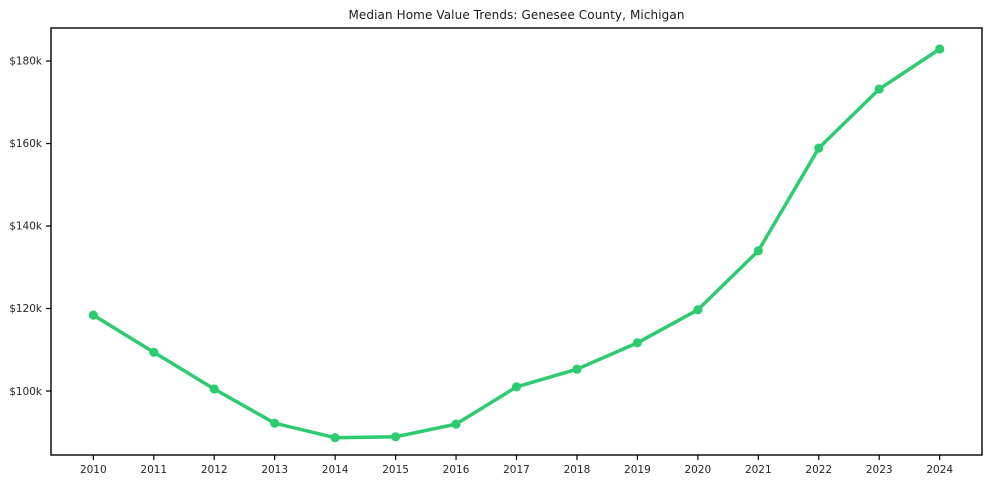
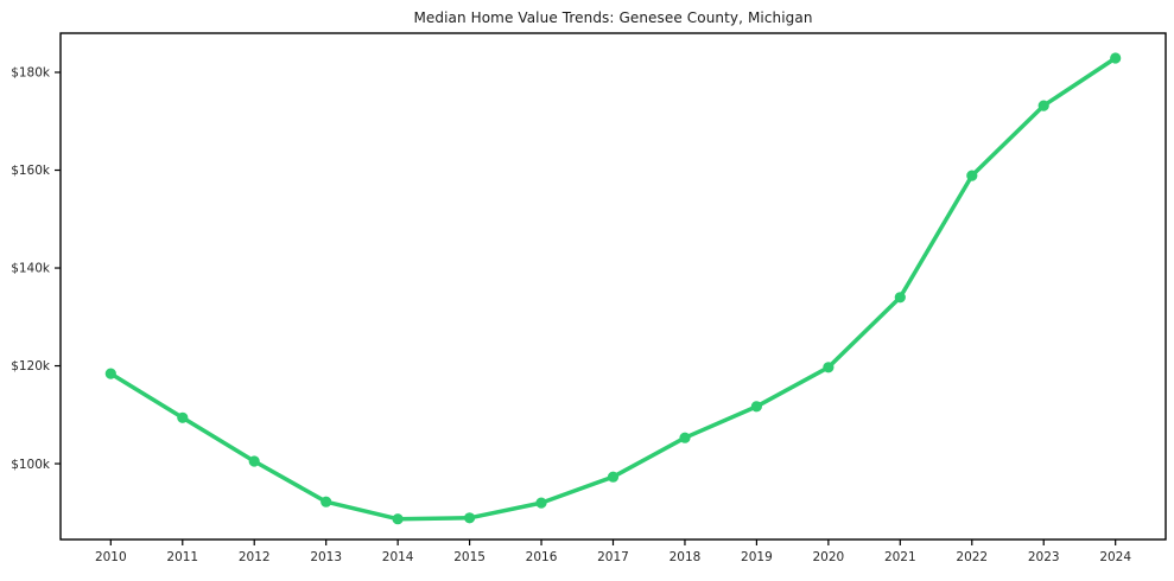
2017: $101k -> $97k
